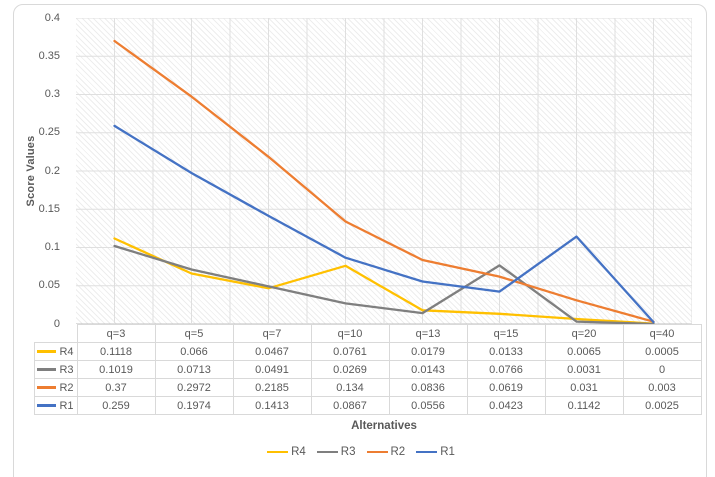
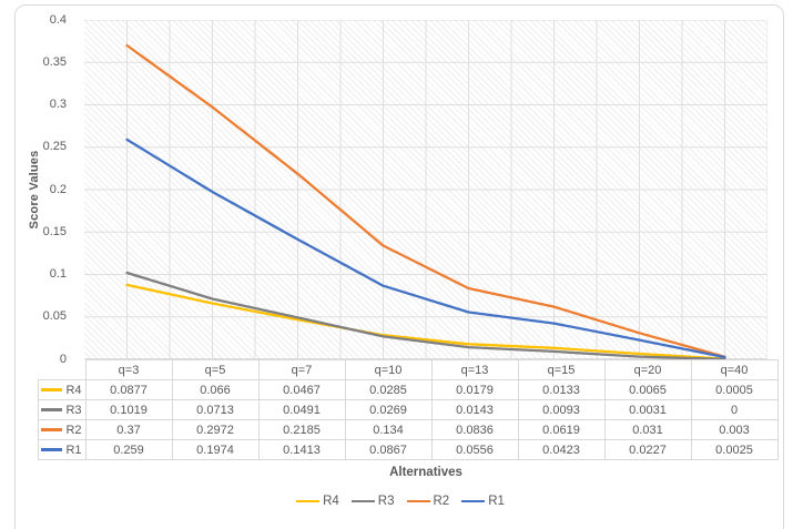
R4/q=3: 0.1118 -> 0.0877
R4/q=10: 0.0761 -> 0.0285
R3/q=15: 0.0766 -> 0.0093
R1/q=20: 0.1142 -> 0.0227
